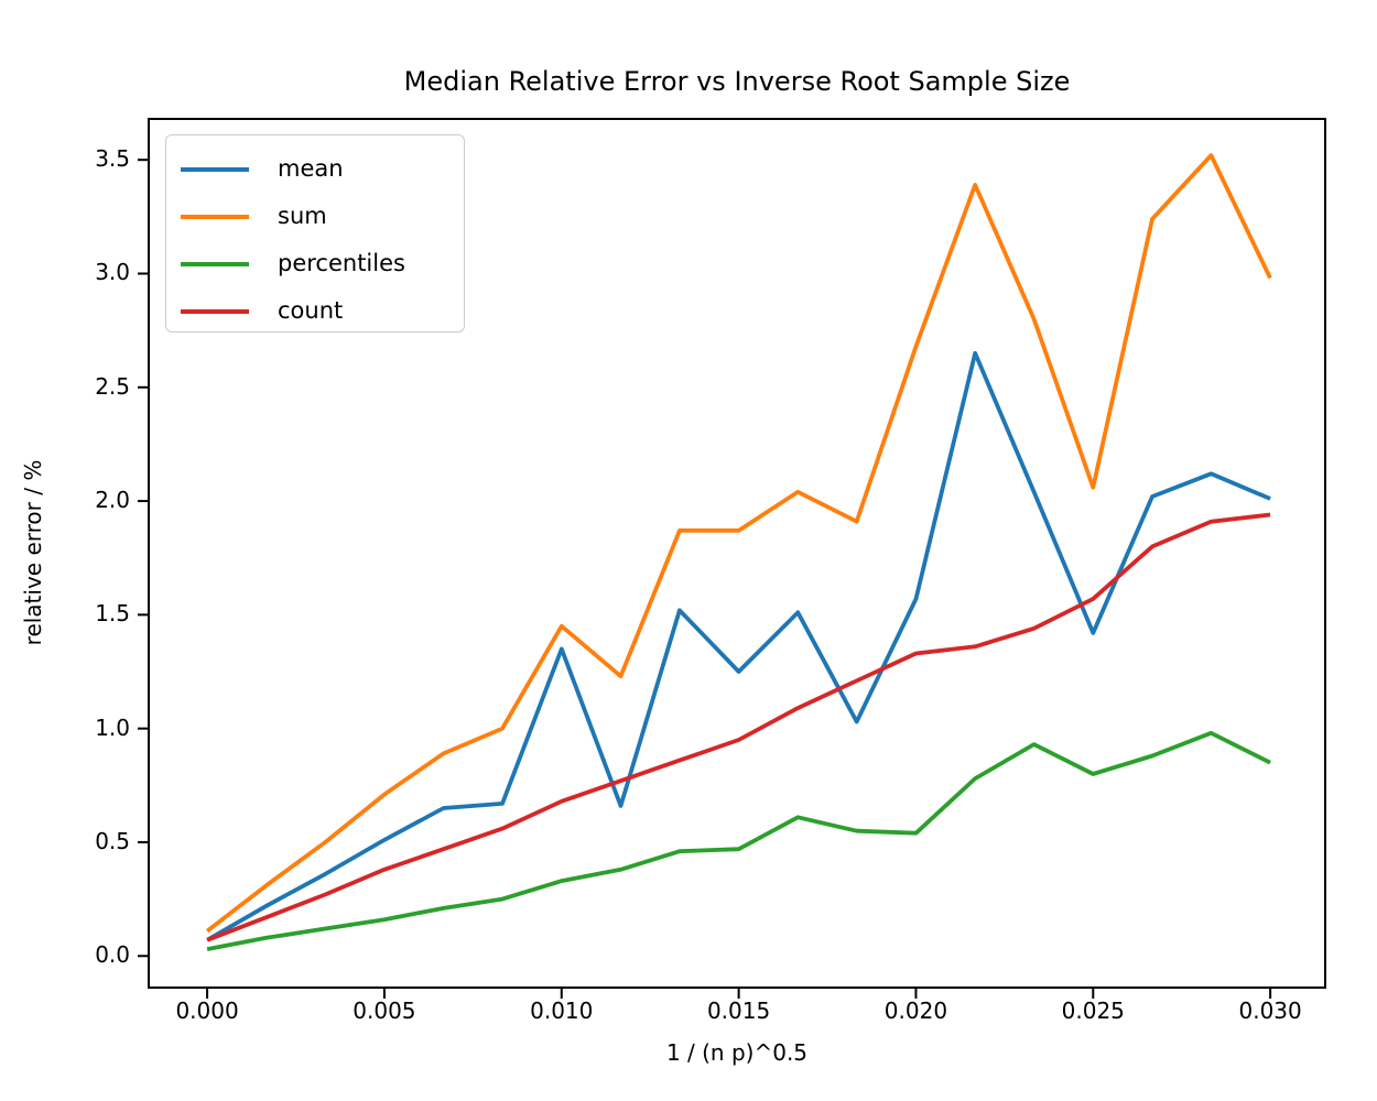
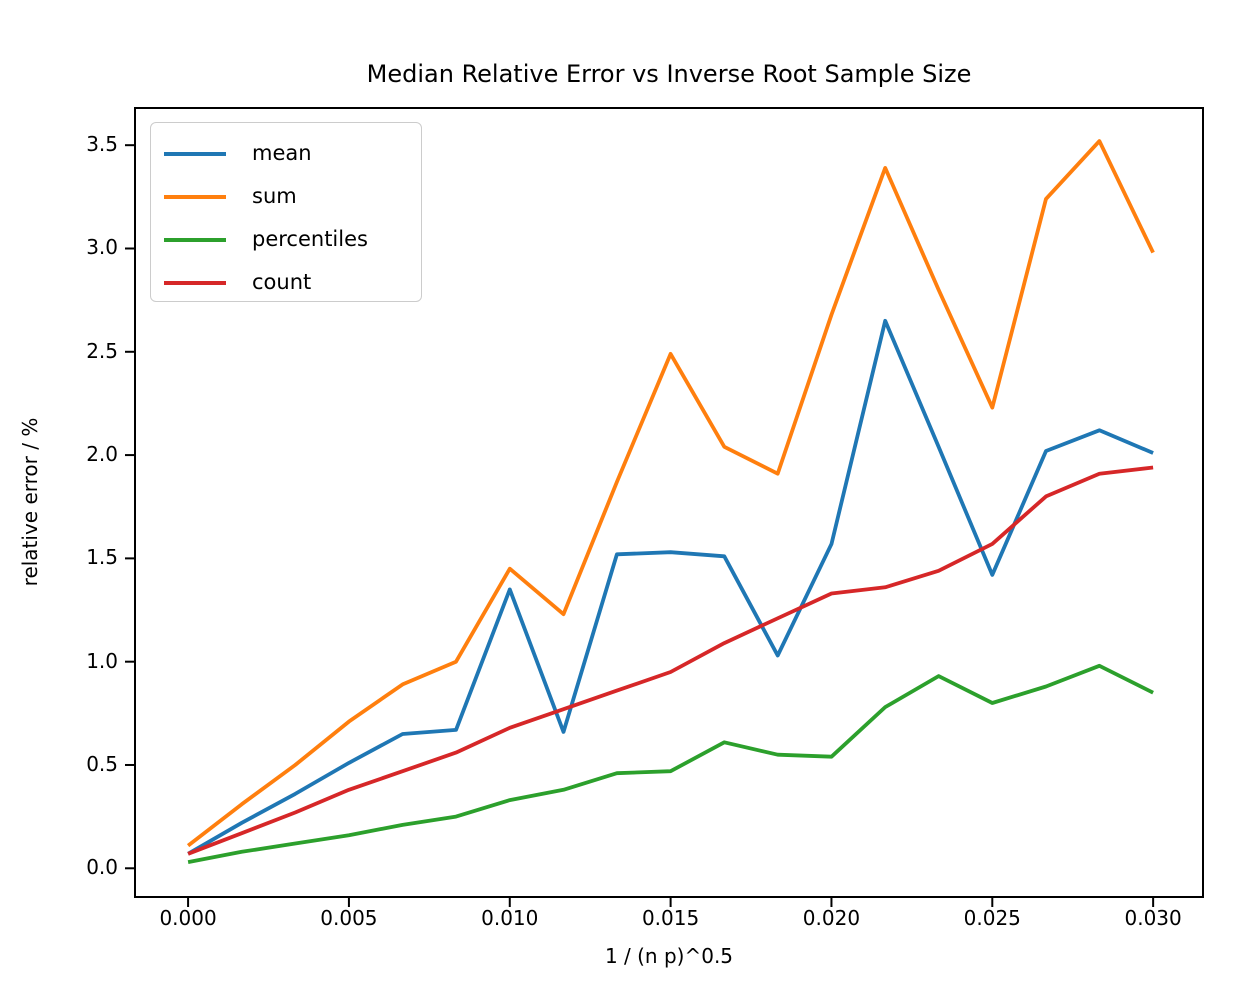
mean/0.015: 1.25 -> 1.53
sum/0.015: 1.87 -> 2.49
sum/0.025: 2.06 -> 2.23
